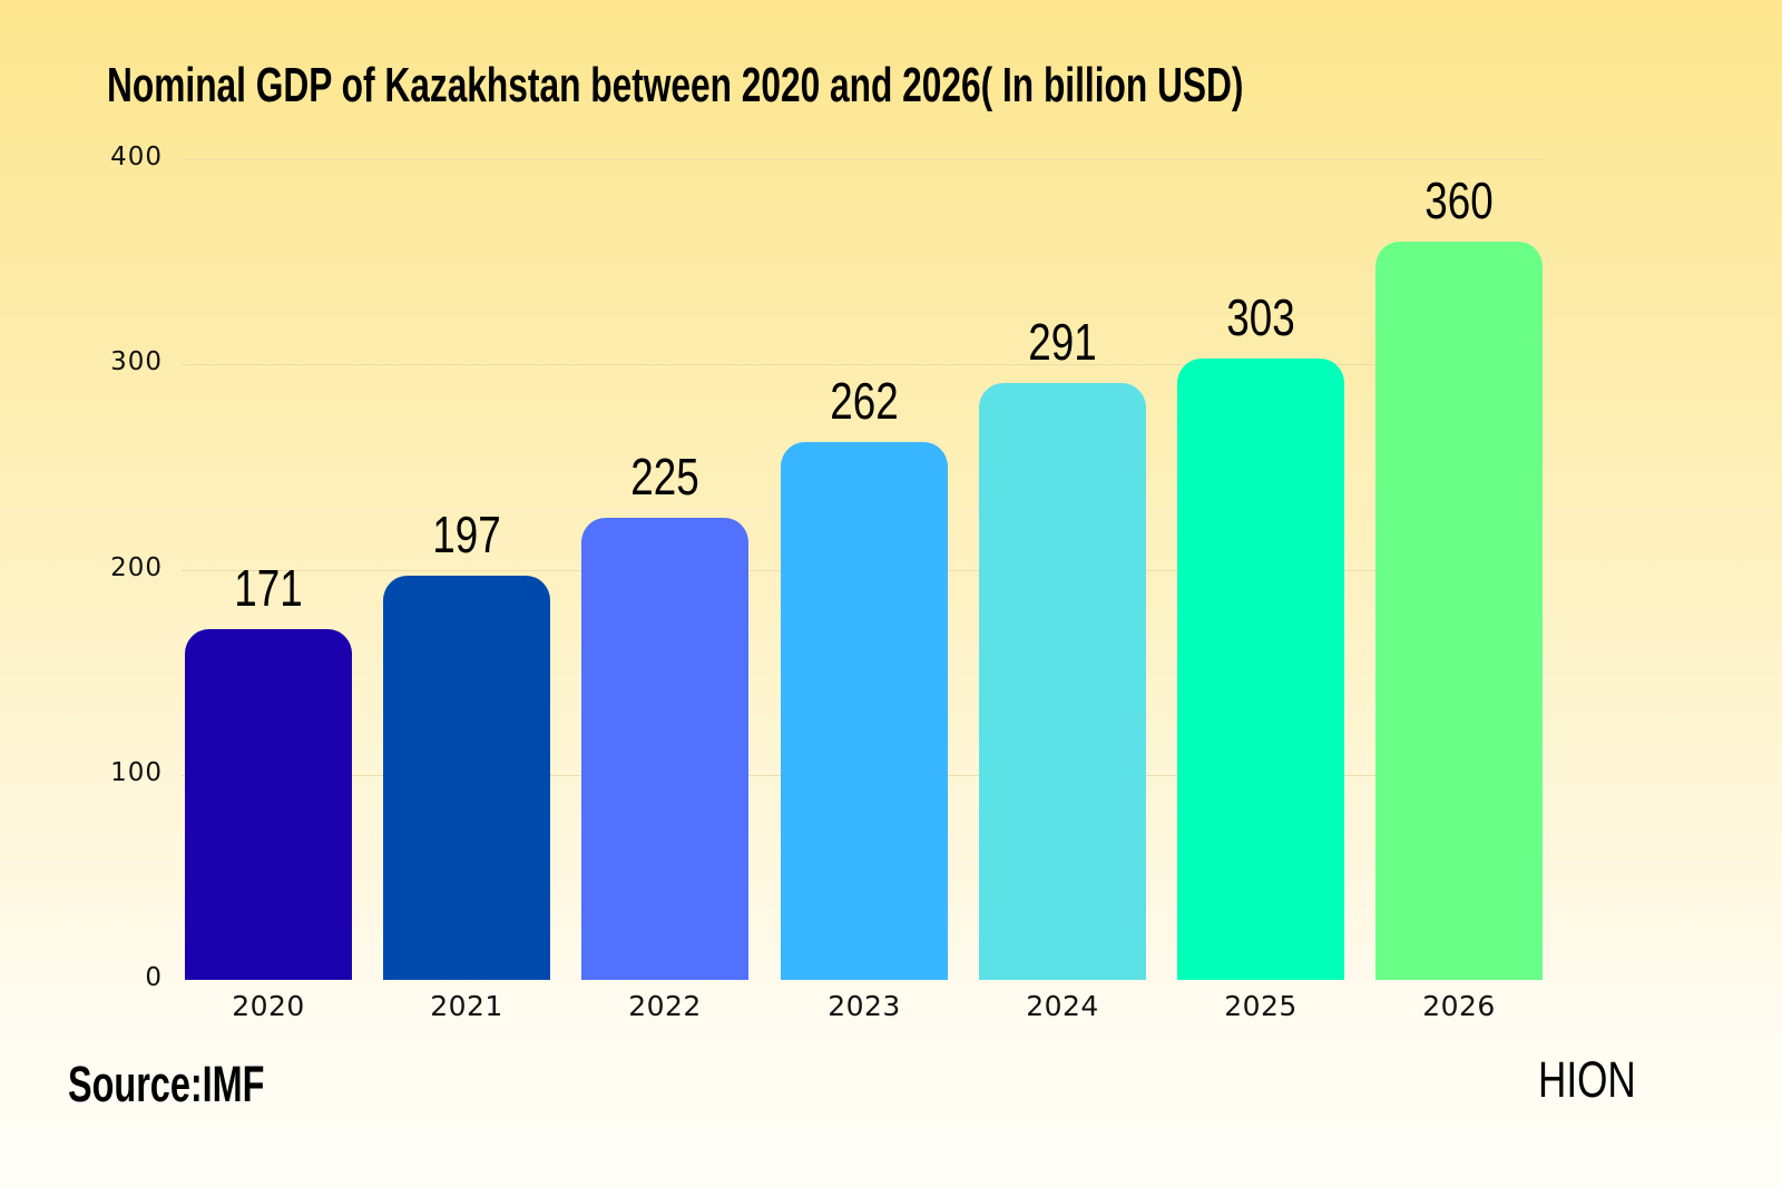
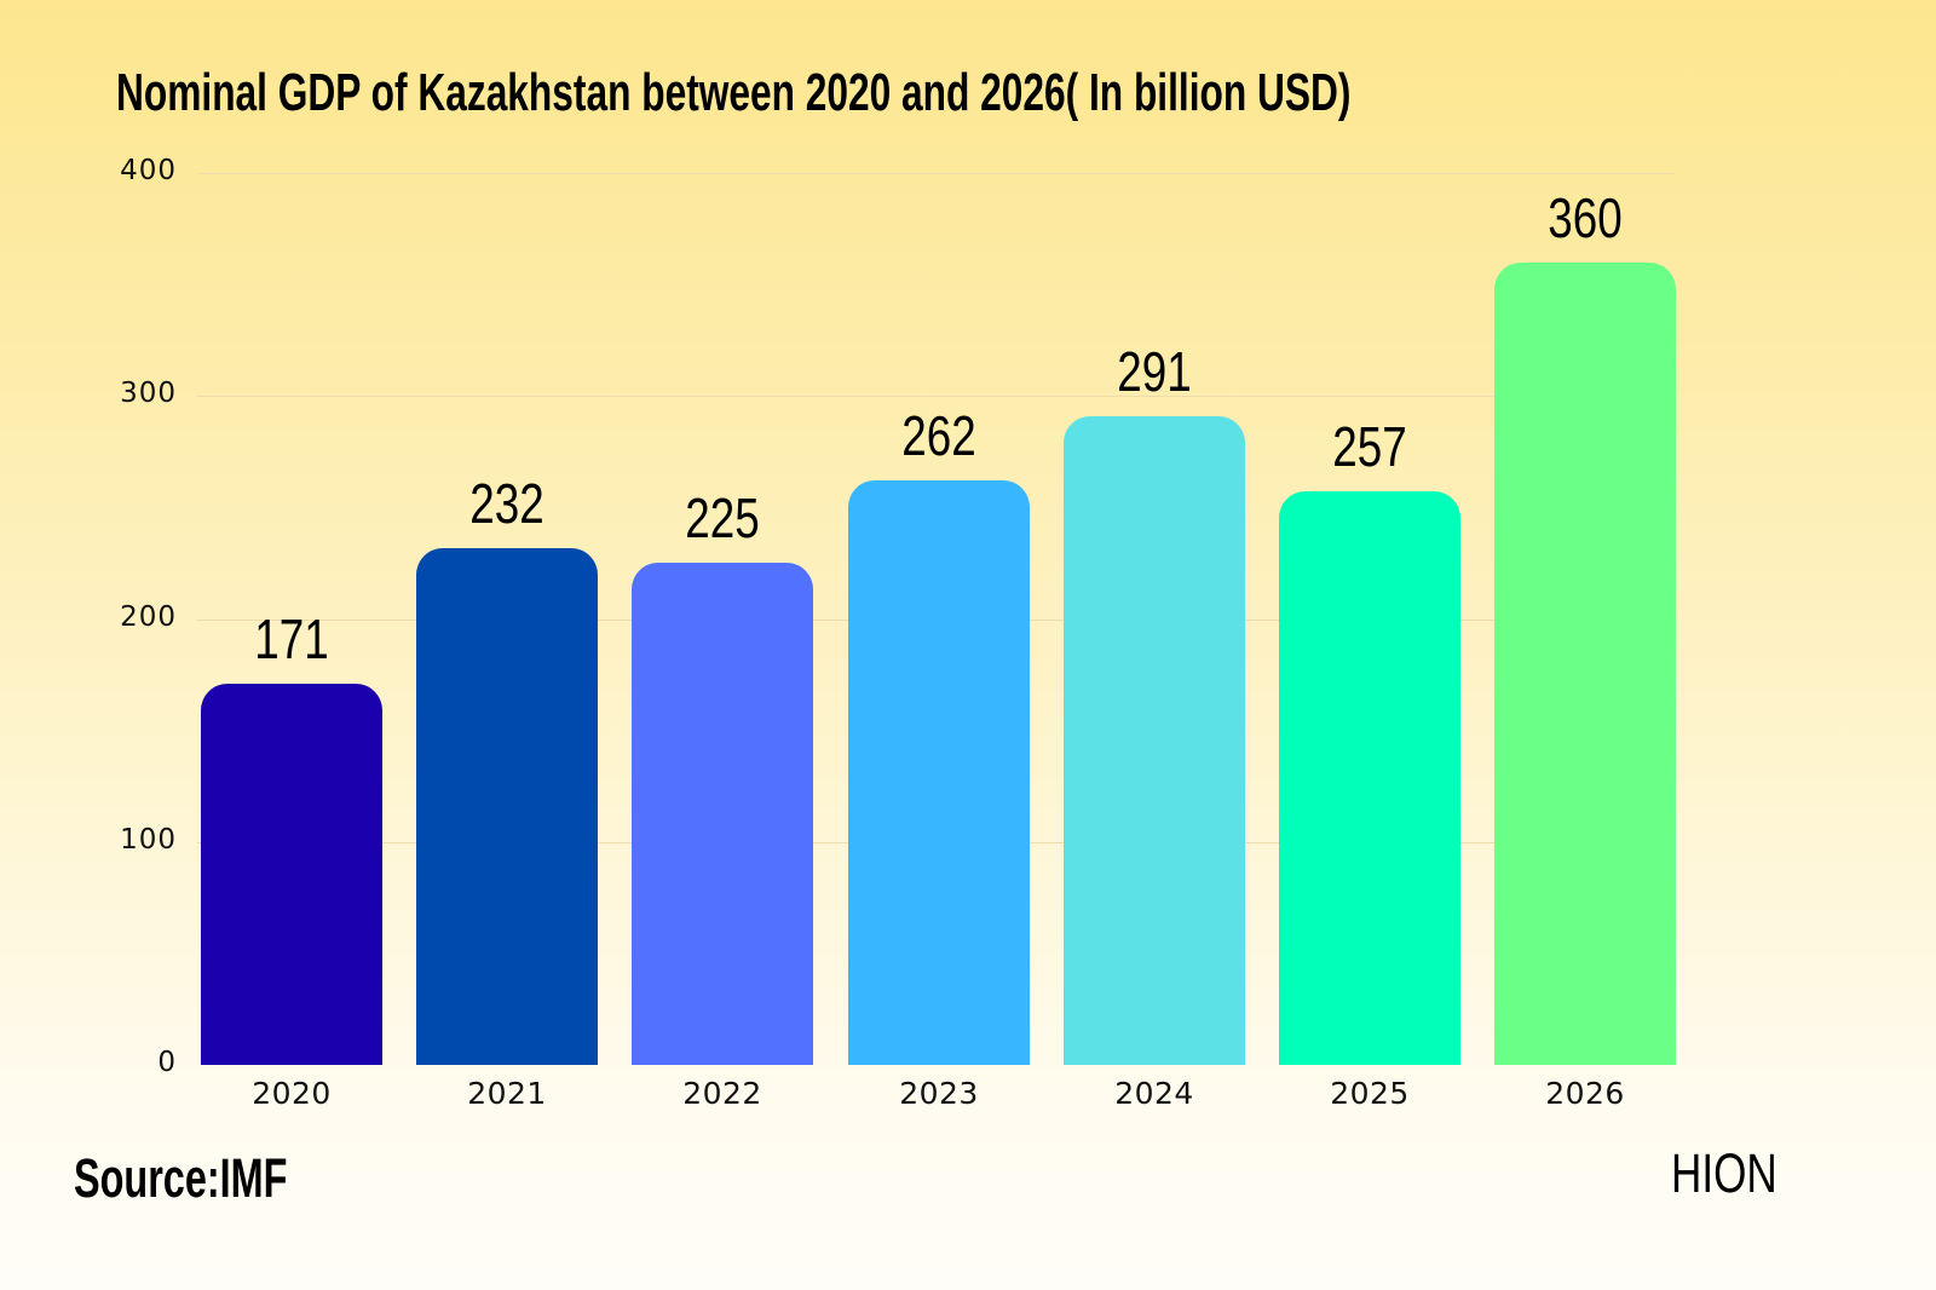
2021: 197 -> 232
2025: 303 -> 257
